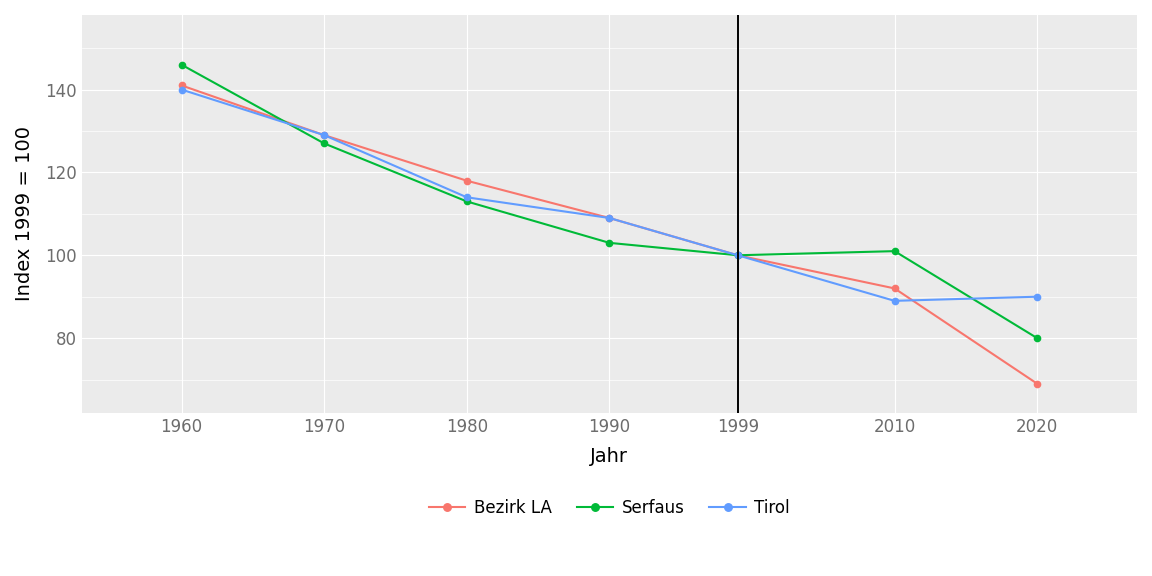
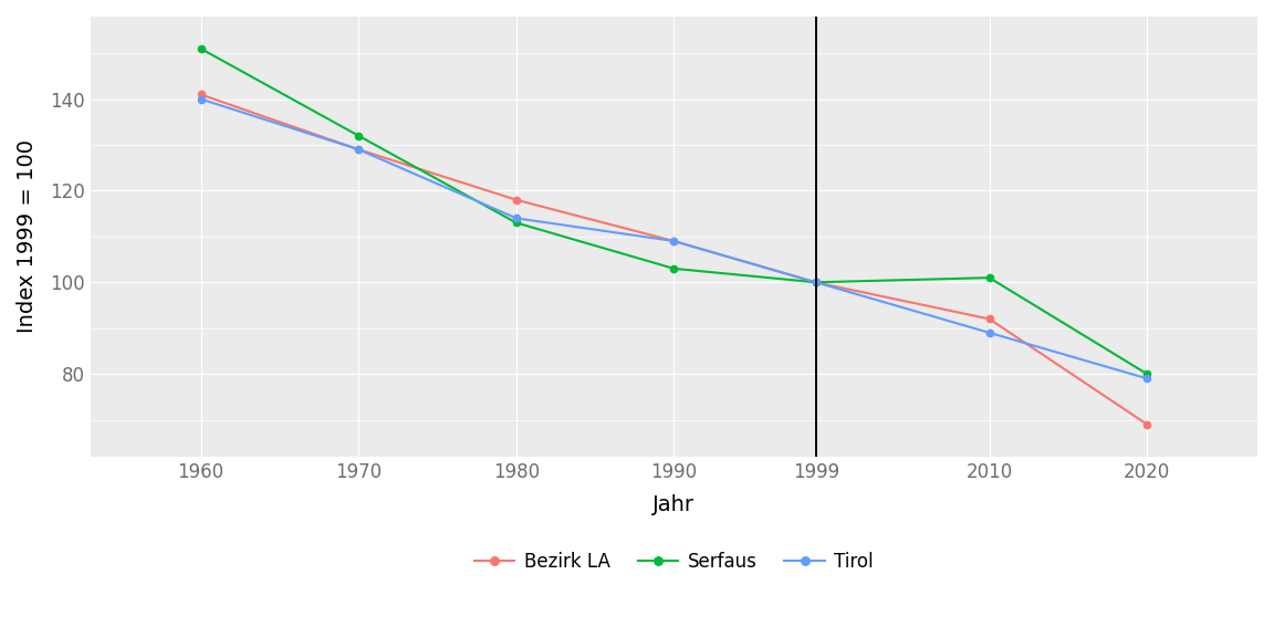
Serfaus/1960: 146 -> 151
Serfaus/1970: 127 -> 132
Tirol/2020: 90 -> 79
